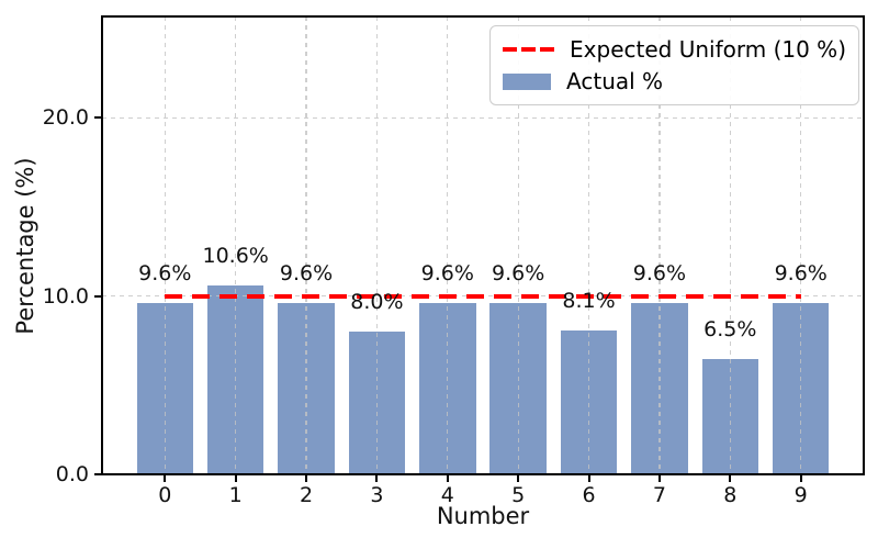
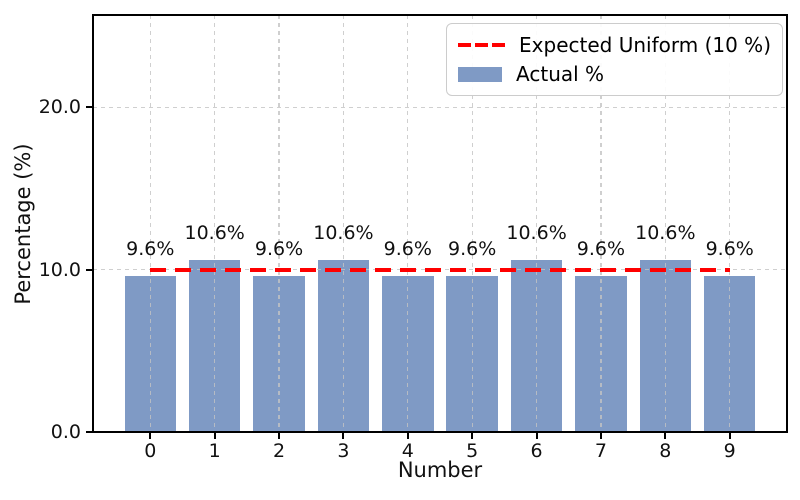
3: 8.0% -> 10.6%
6: 8.1% -> 10.6%
8: 6.5% -> 10.6%
